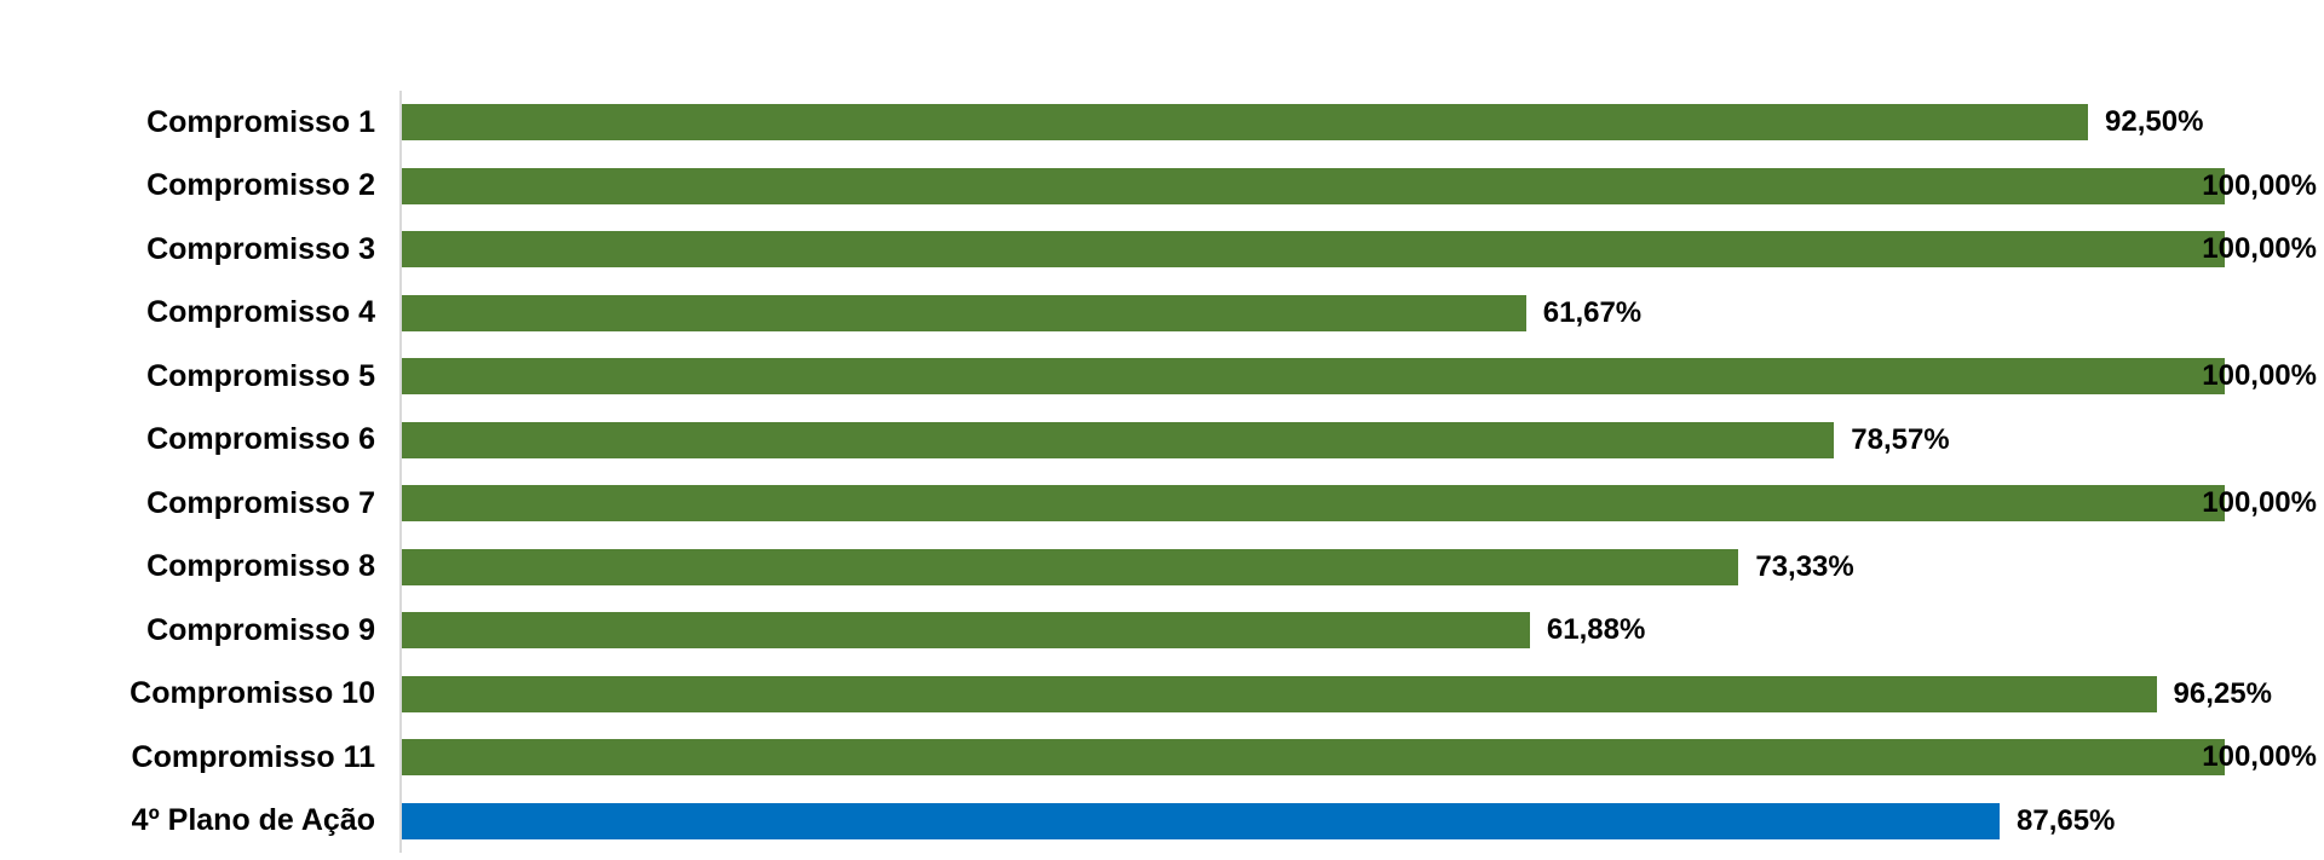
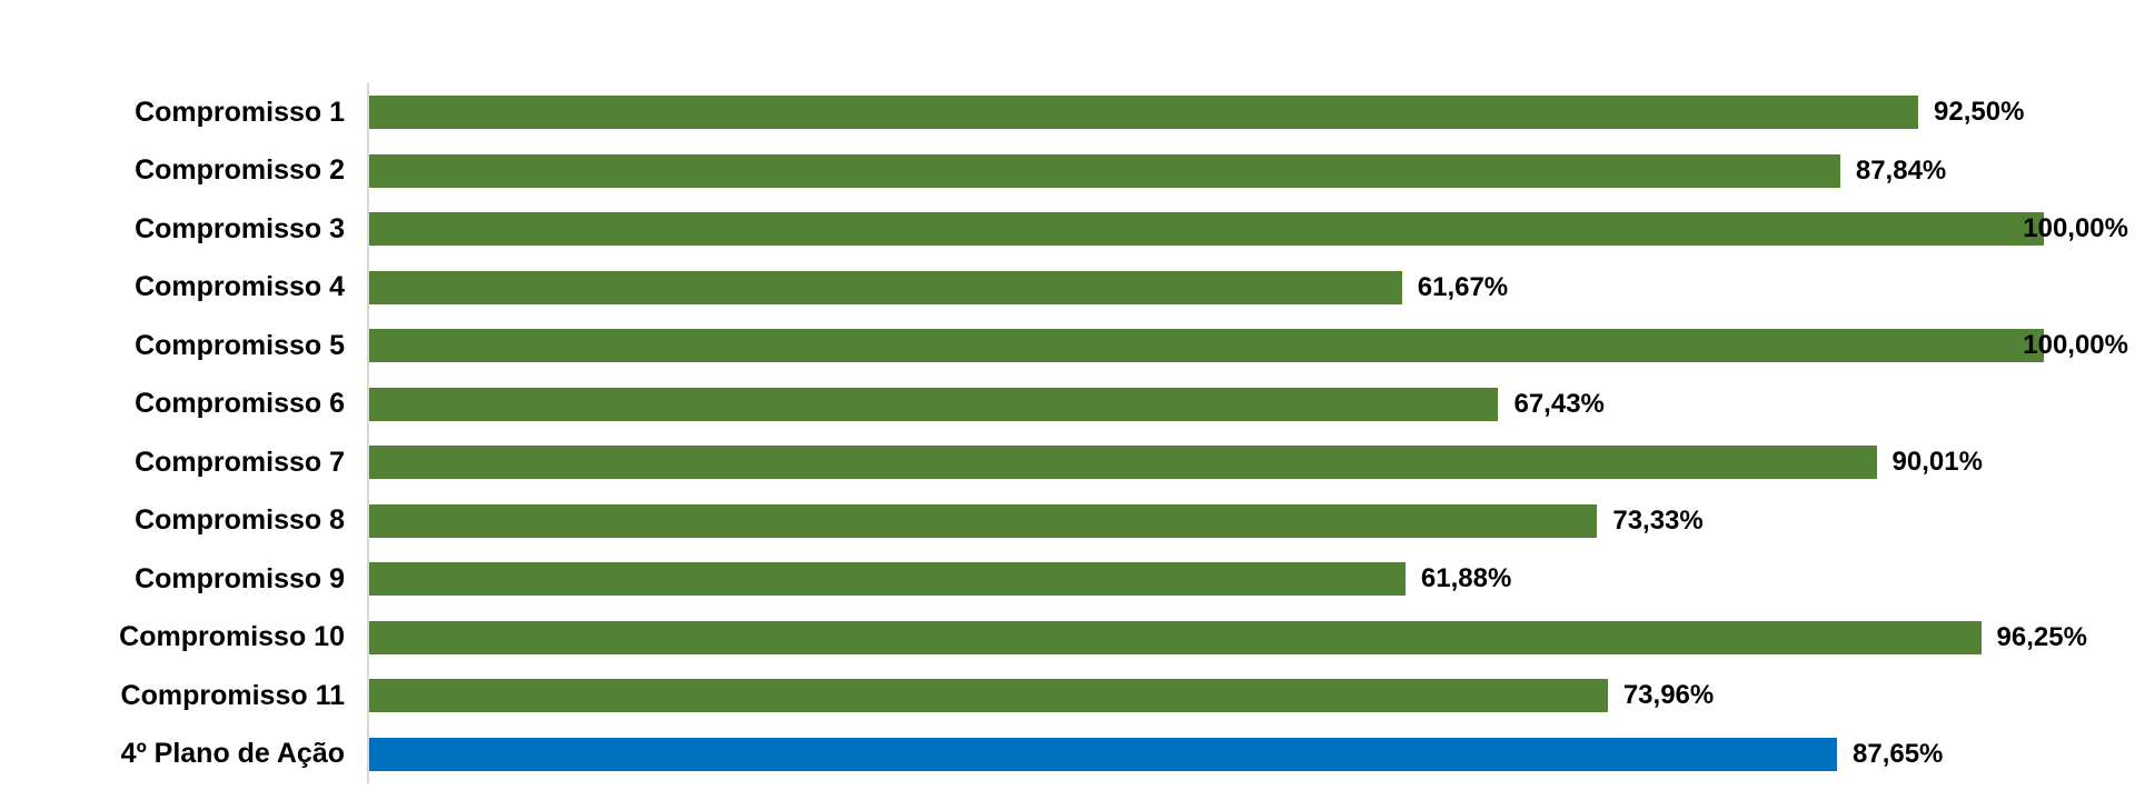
Compromisso 2: 100,00% -> 87,84%
Compromisso 6: 78,57% -> 67,43%
Compromisso 7: 100,00% -> 90,01%
Compromisso 11: 100,00% -> 73,96%
